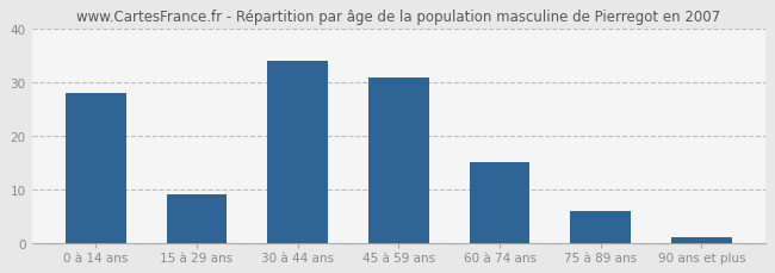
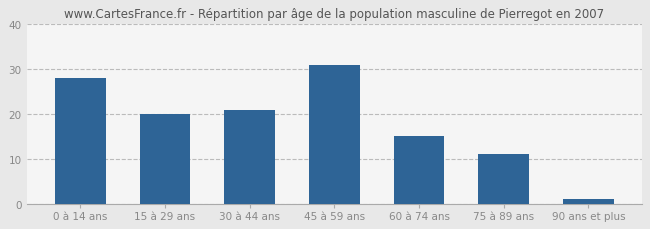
15 à 29 ans: 9 -> 20
30 à 44 ans: 34 -> 21
75 à 89 ans: 6 -> 11
